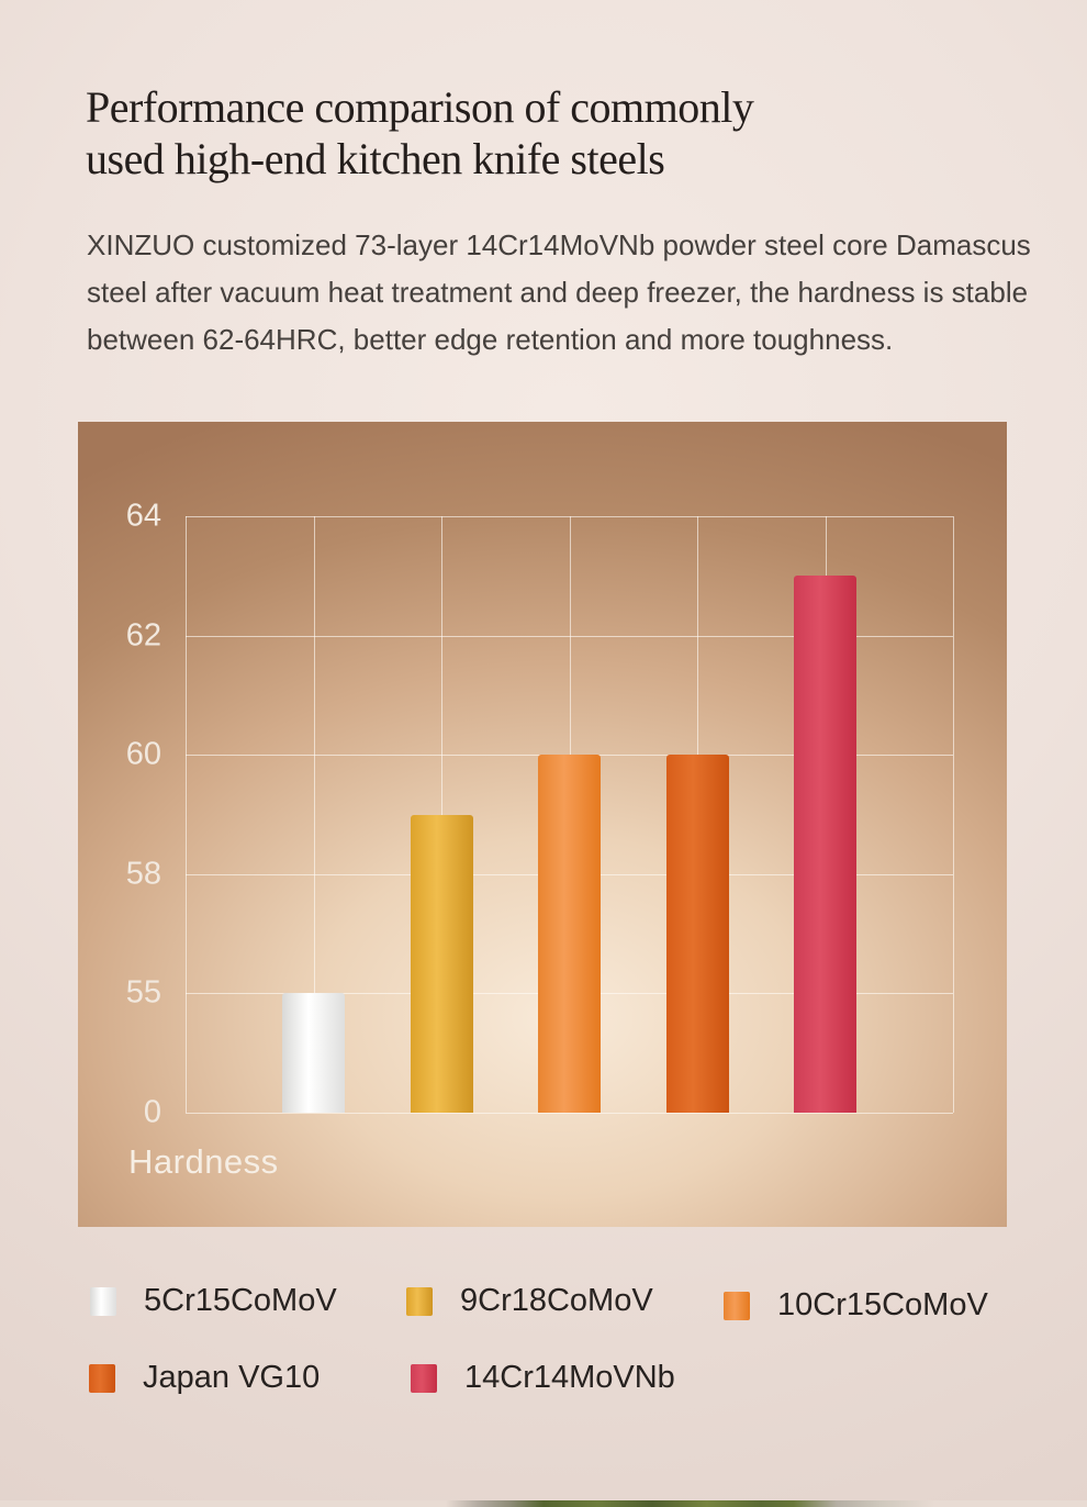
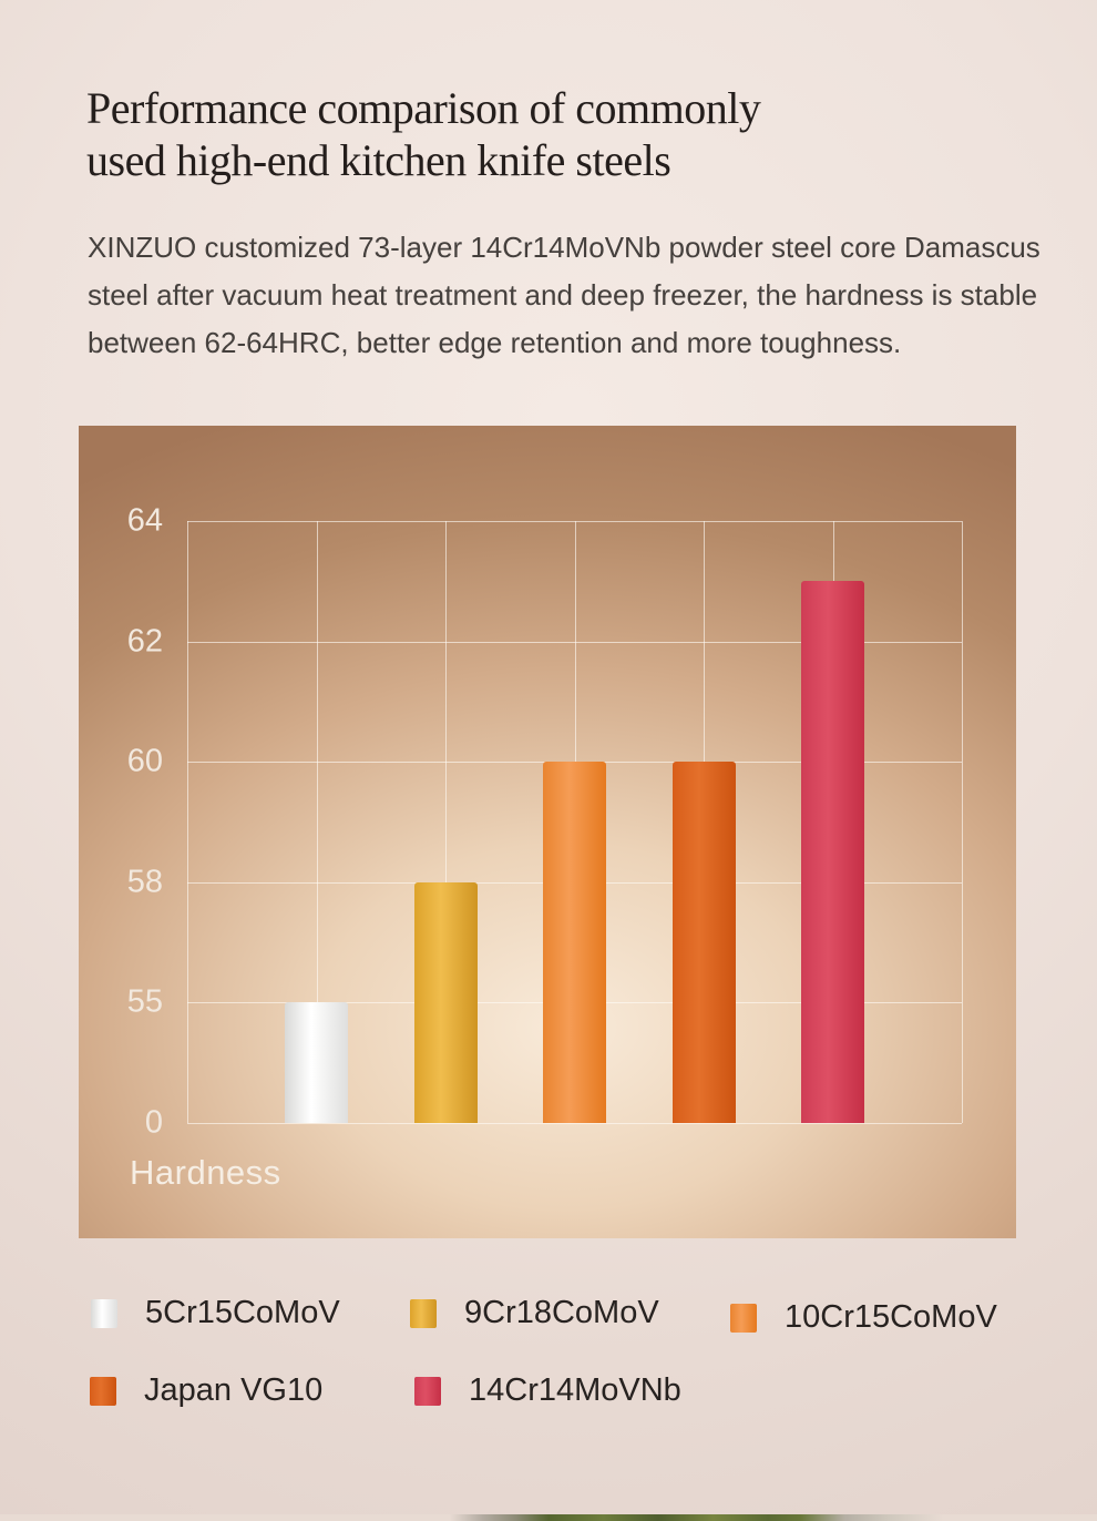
9Cr18CoMoV: 59 -> 58
